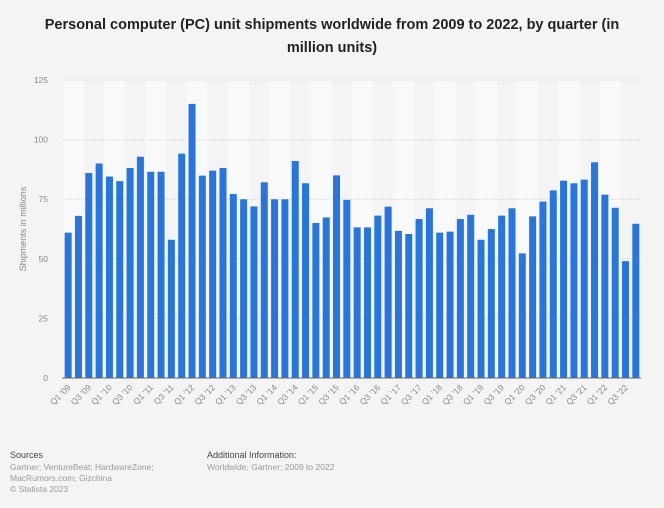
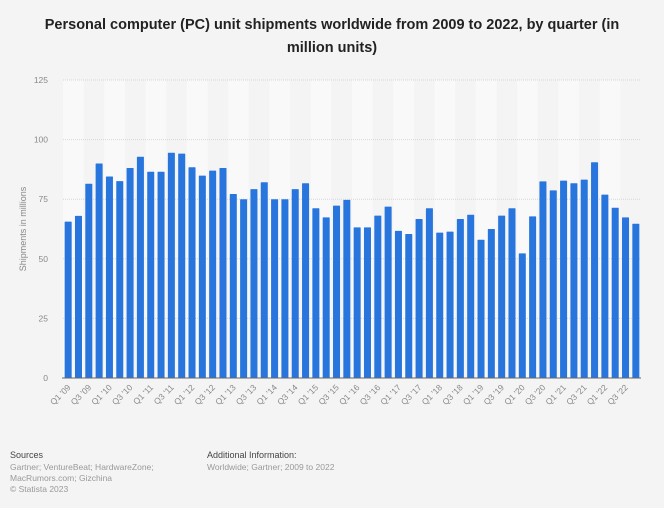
Q1 '09: 61 -> 66
Q3 '09: 86 -> 82
Q3 '11: 58 -> 94
Q1 '12: 115 -> 88
Q3 '13: 72 -> 79
Q3 '14: 91 -> 79
Q1 '15: 65 -> 71
Q3 '15: 85 -> 72
Q3 '20: 74 -> 82
Q3 '22: 49 -> 67
